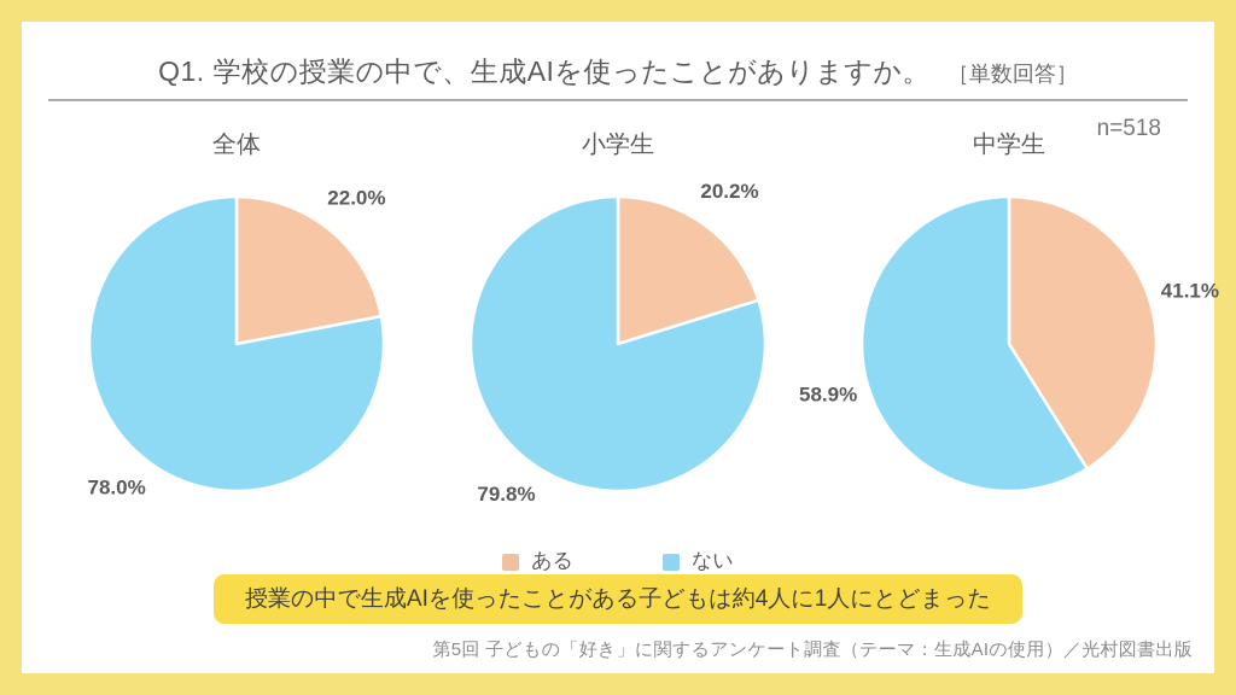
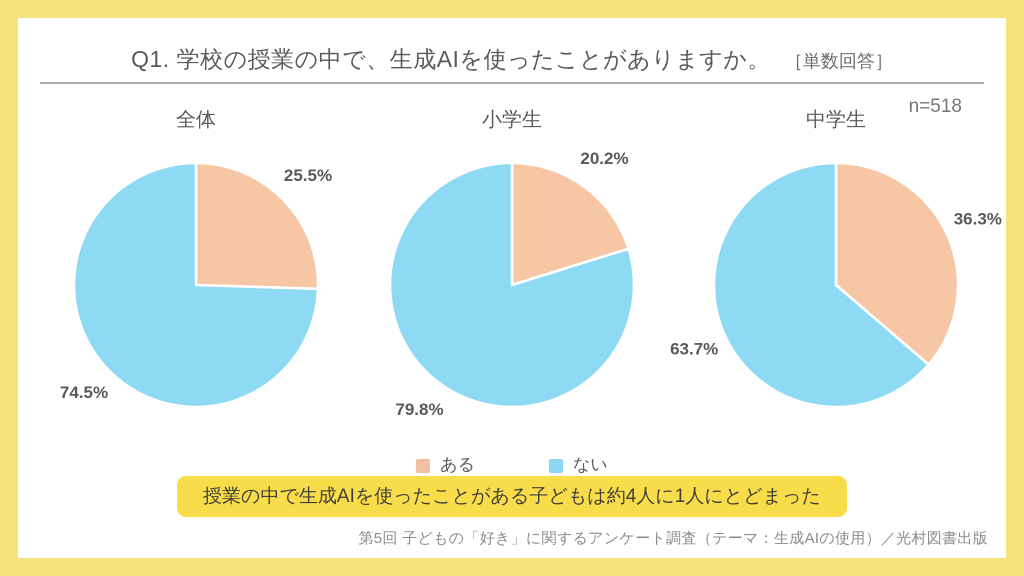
全体/ある: 22.0% -> 25.5%
全体/ない: 78.0% -> 74.5%
中学生/ある: 41.1% -> 36.3%
中学生/ない: 58.9% -> 63.7%
